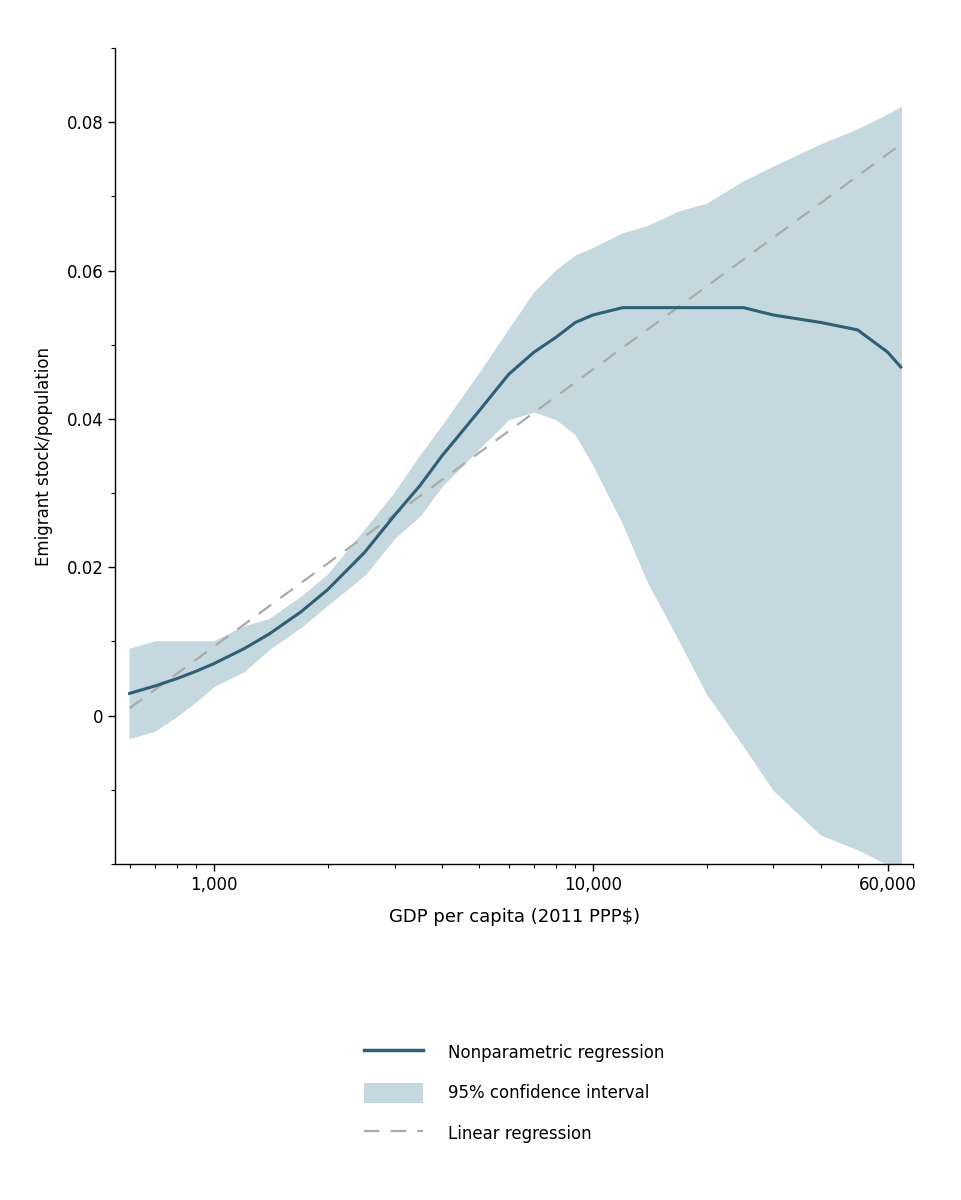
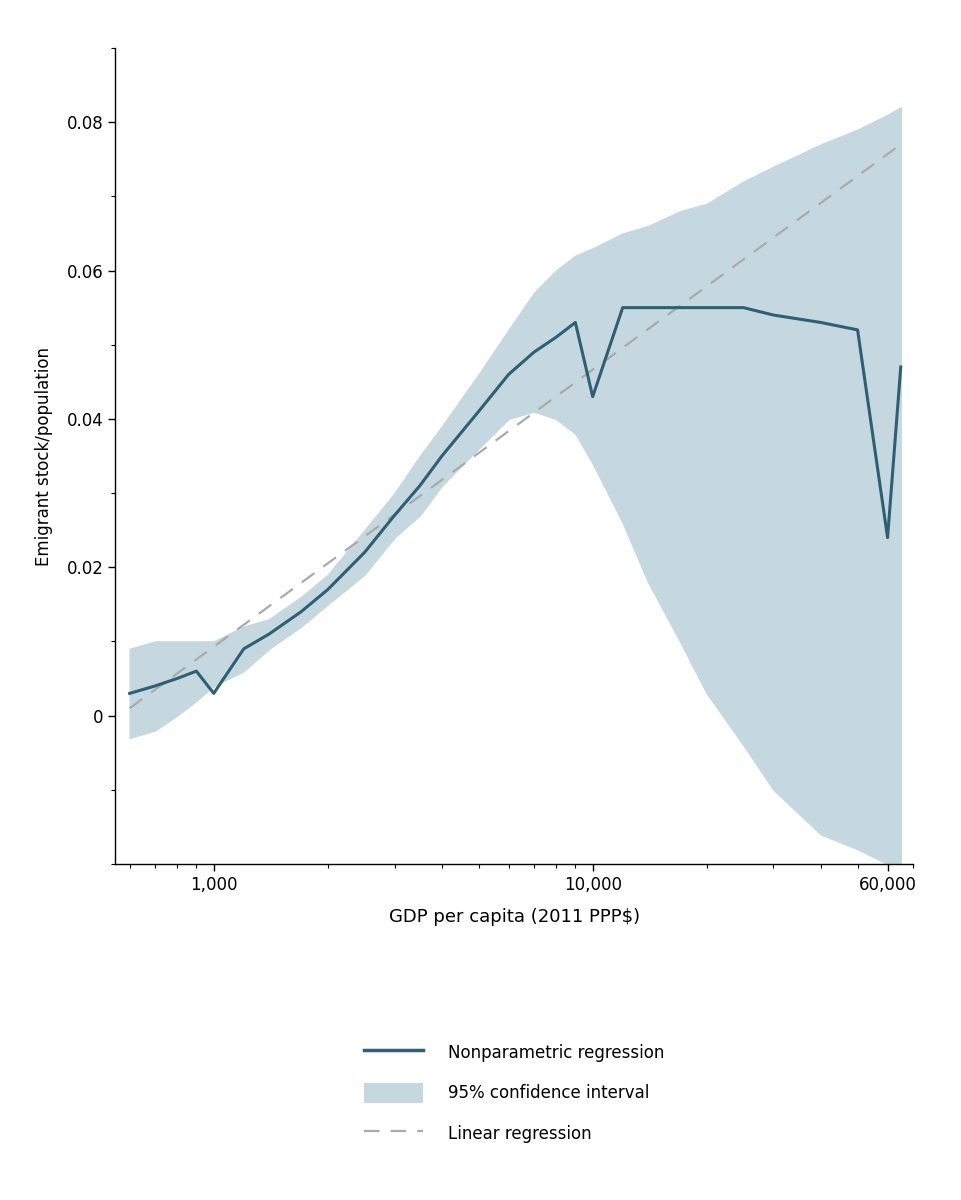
Nonparametric regression/1,000: 0.007 -> 0.003
Nonparametric regression/10,000: 0.054 -> 0.043
Nonparametric regression/60,000: 0.049 -> 0.024
